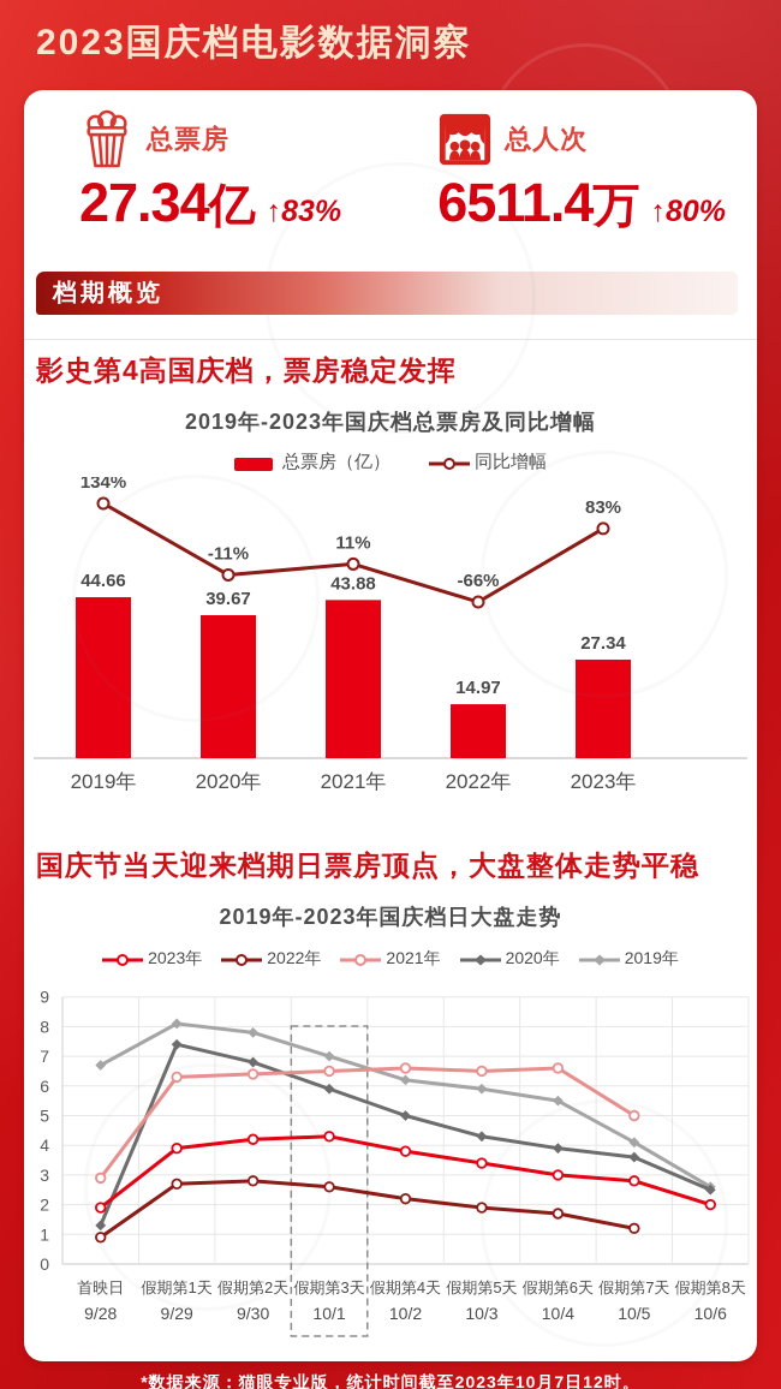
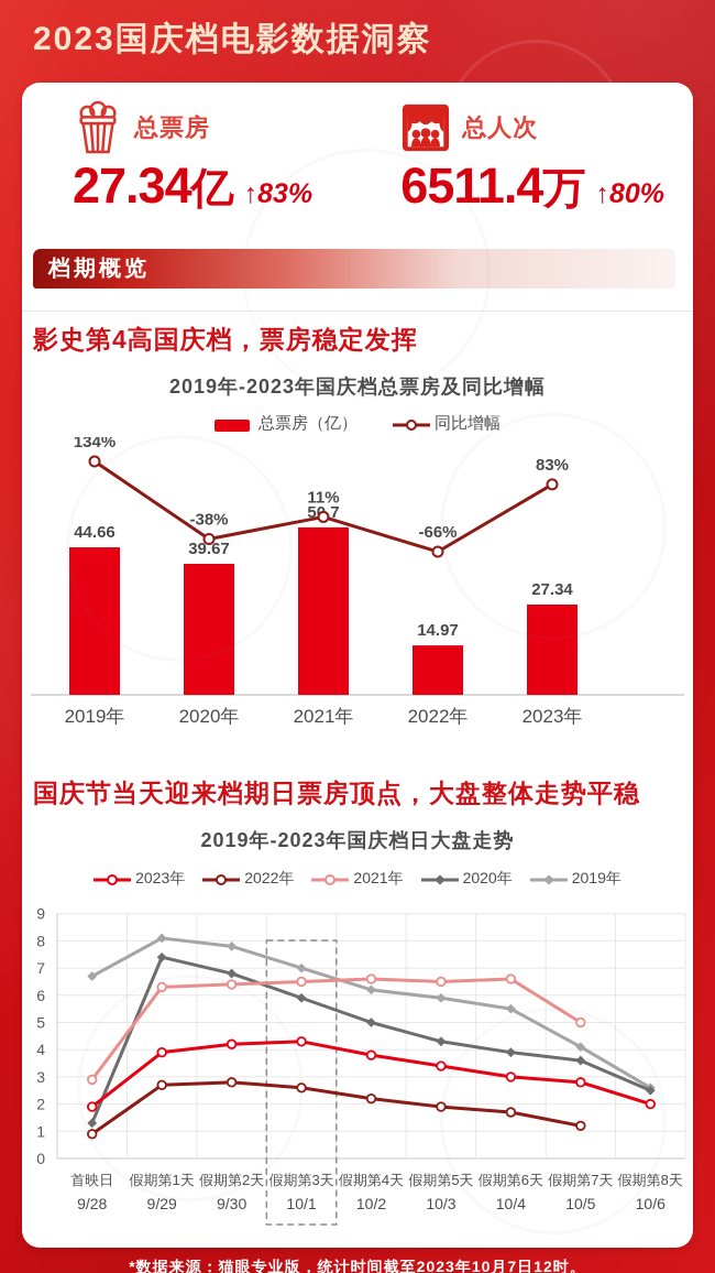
2019年-2023年国庆档总票房及同比增幅/同比增幅/2020年: -11% -> -38%
2019年-2023年国庆档总票房及同比增幅/总票房（亿）/2021年: 43.88 -> 50.7
